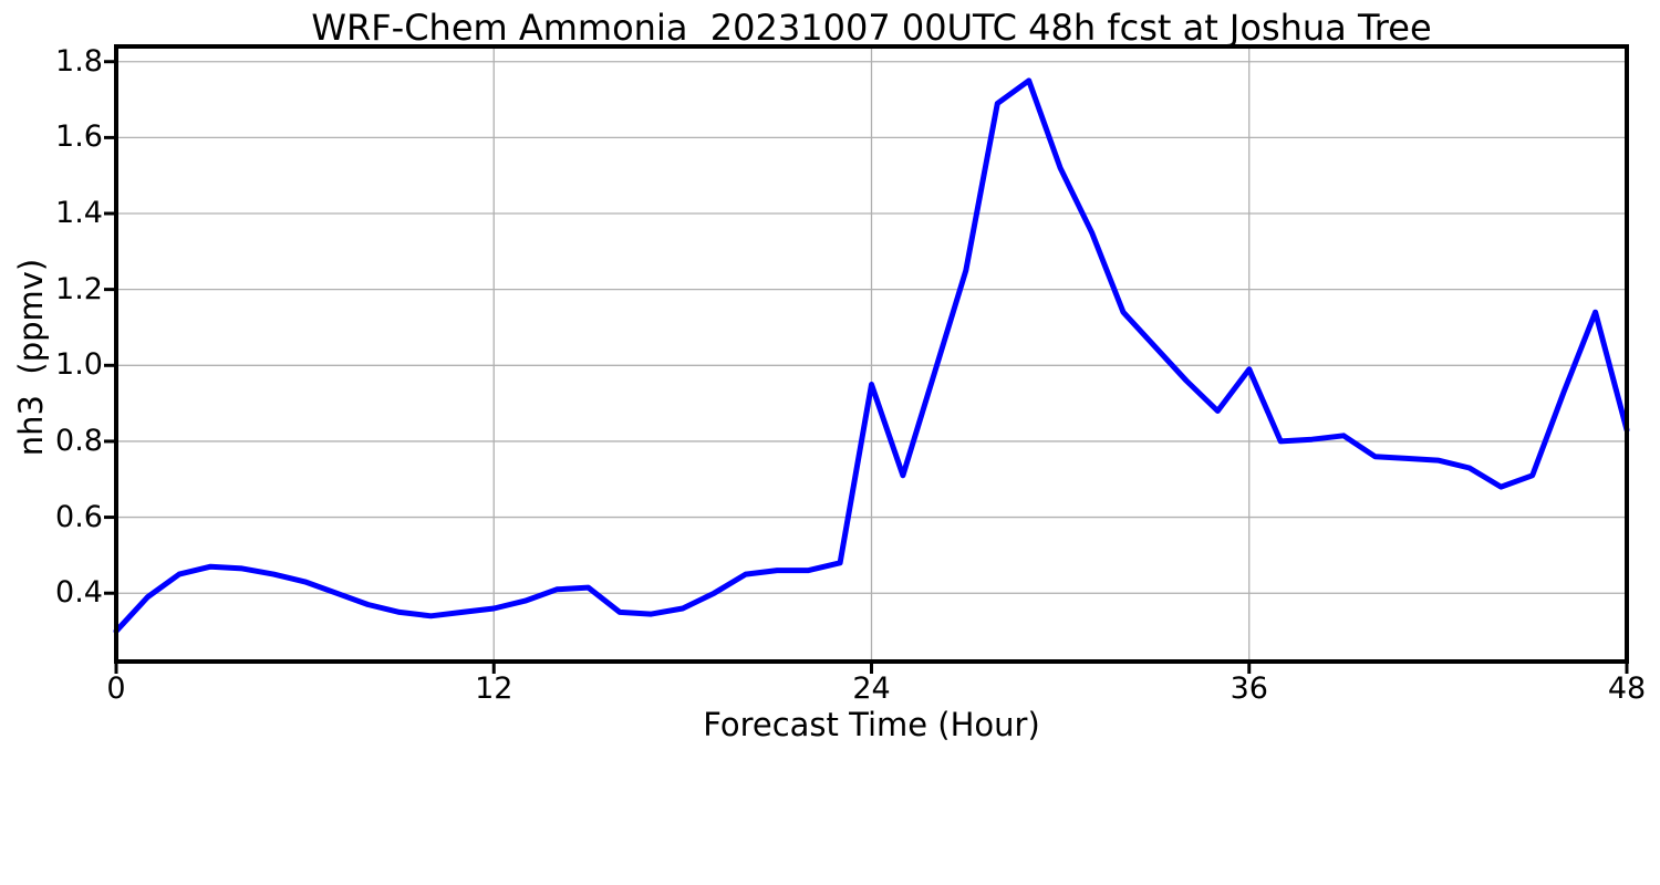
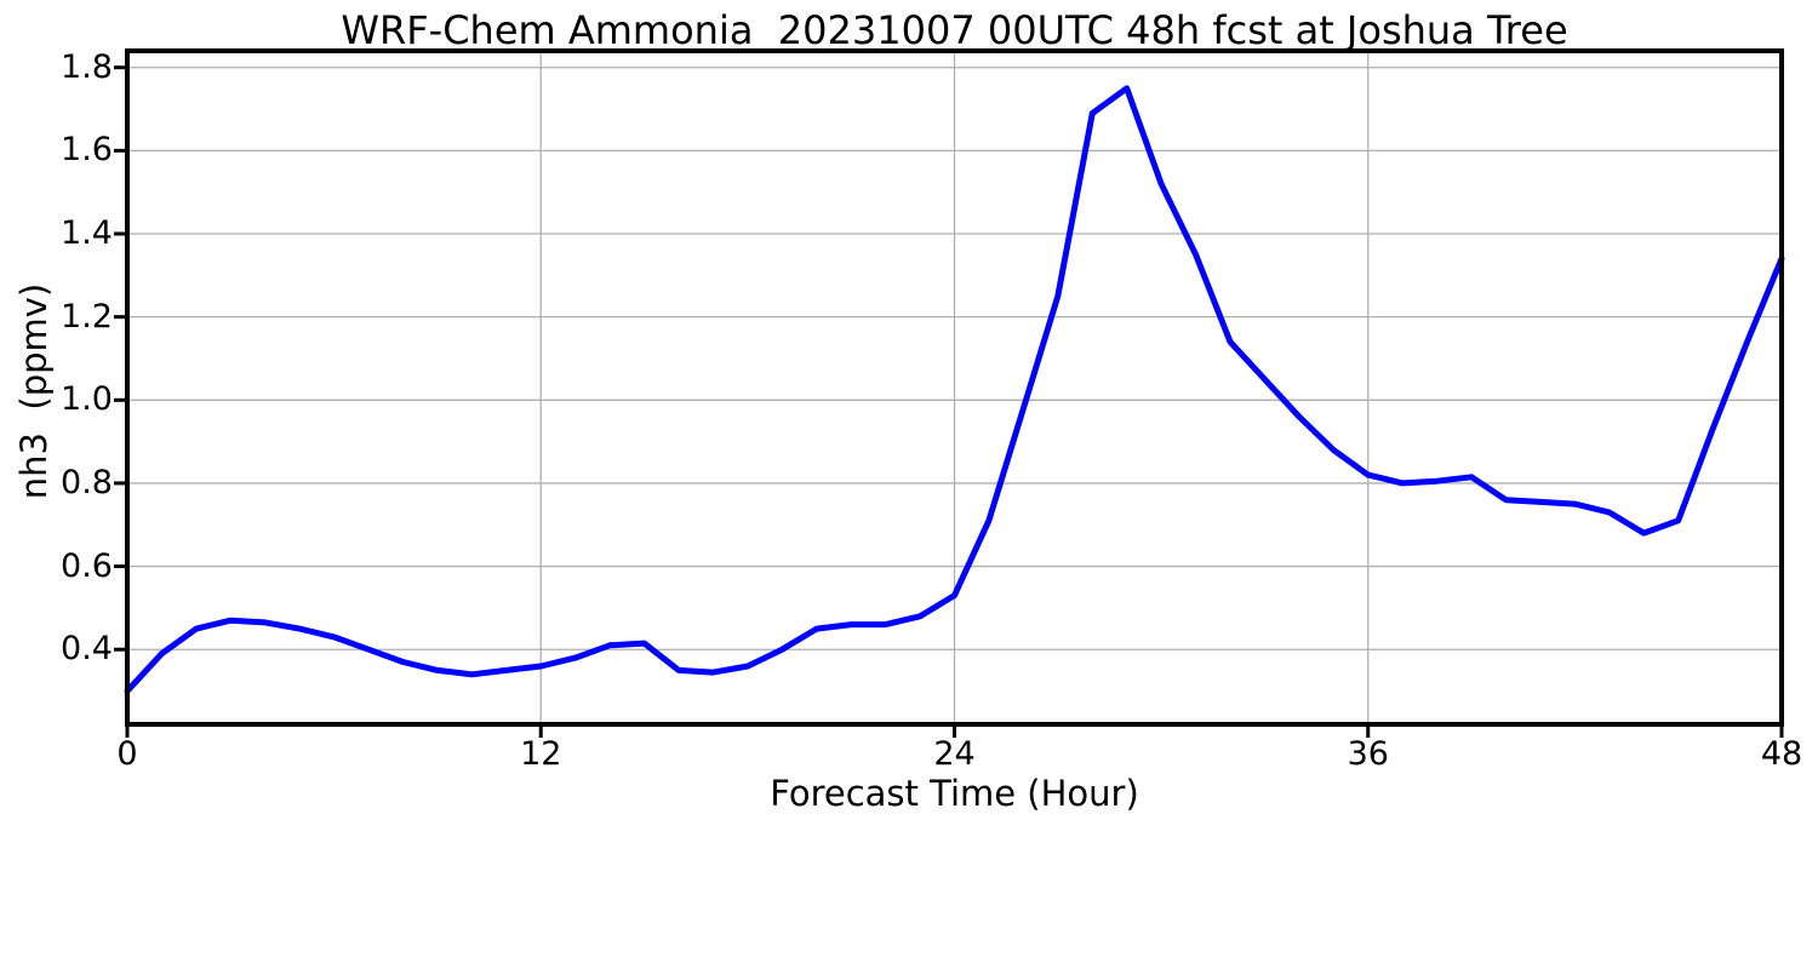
24: 0.95 -> 0.53
36: 0.99 -> 0.82
48: 0.83 -> 1.34
